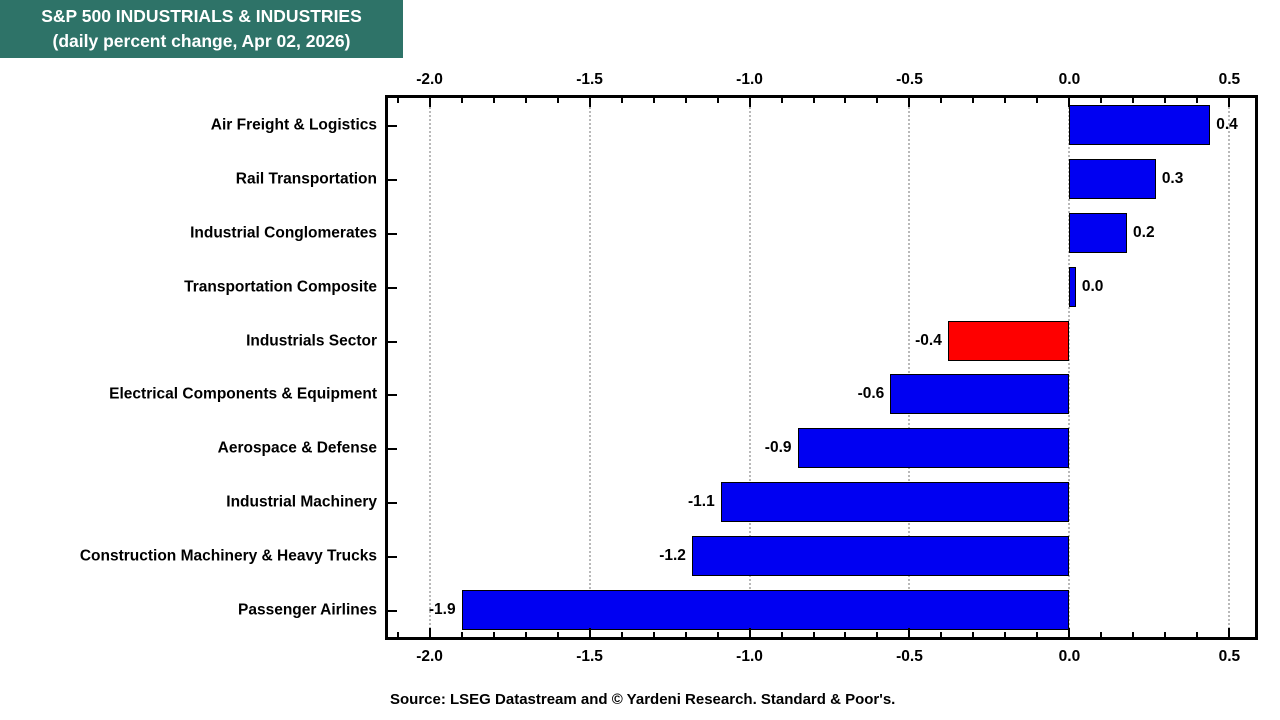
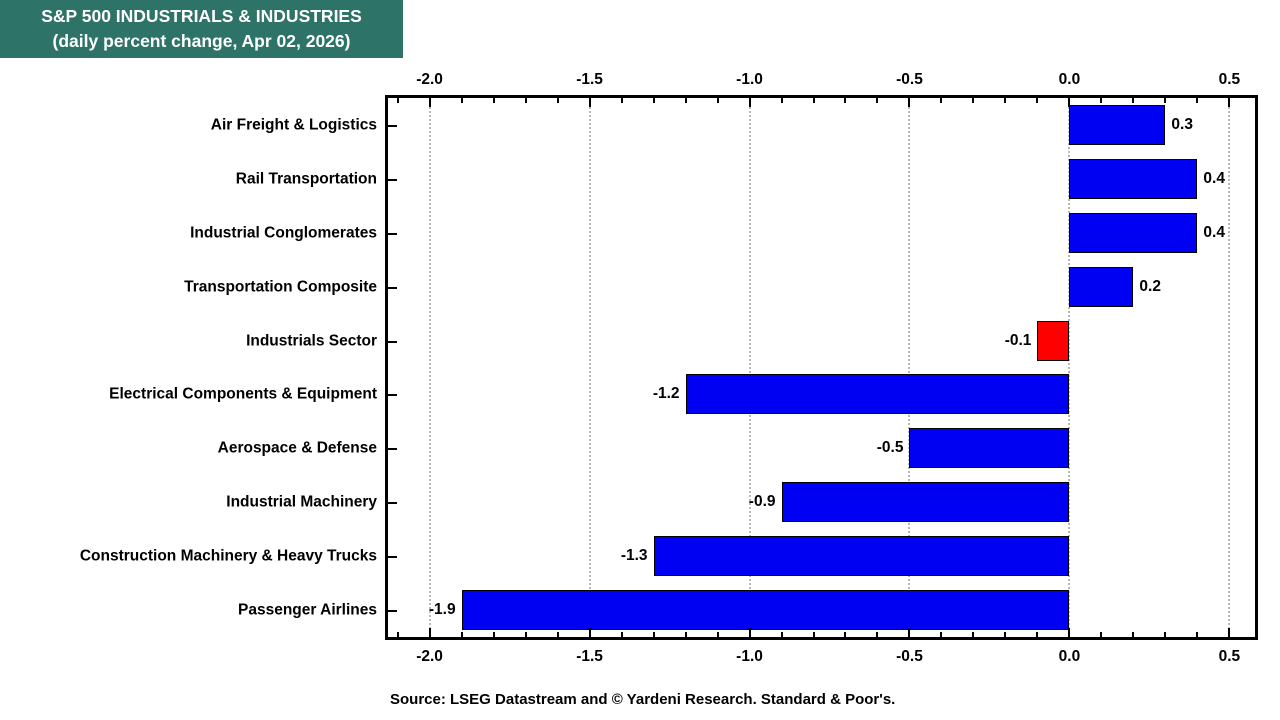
Air Freight & Logistics: 0.4 -> 0.3
Rail Transportation: 0.3 -> 0.4
Industrial Conglomerates: 0.2 -> 0.4
Transportation Composite: 0.0 -> 0.2
Industrials Sector: -0.4 -> -0.1
Electrical Components & Equipment: -0.6 -> -1.2
Aerospace & Defense: -0.9 -> -0.5
Industrial Machinery: -1.1 -> -0.9
Construction Machinery & Heavy Trucks: -1.2 -> -1.3
